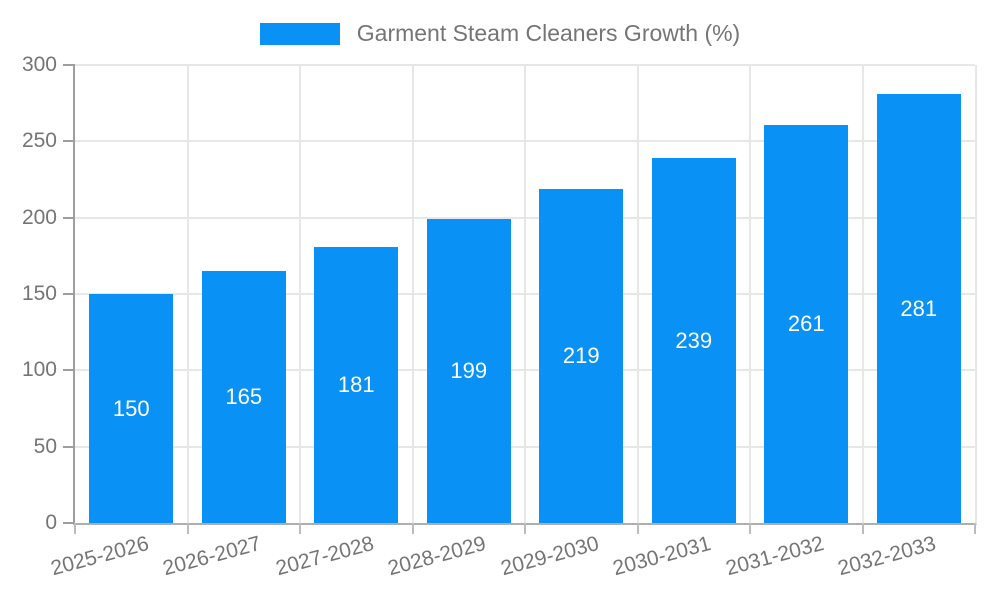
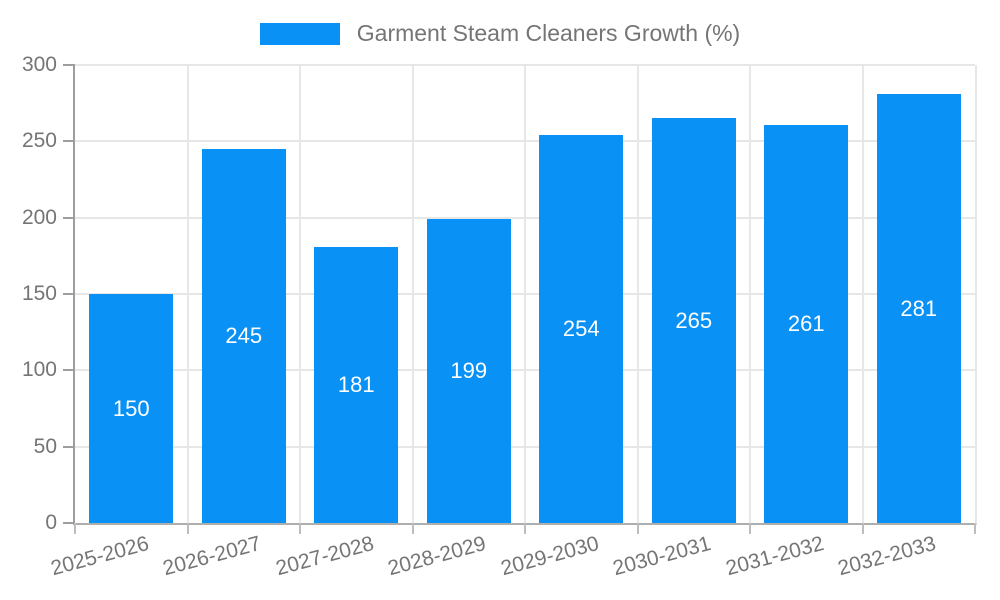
2026-2027: 165 -> 245
2029-2030: 219 -> 254
2030-2031: 239 -> 265
